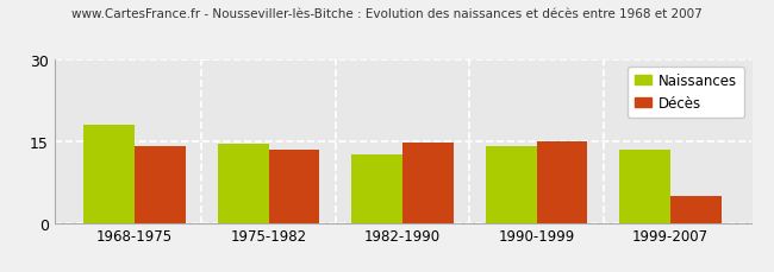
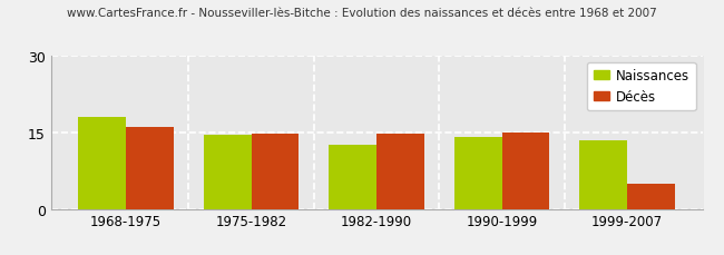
Décès/1968-1975: 14.0 -> 16.0
Décès/1975-1982: 13.5 -> 14.8
